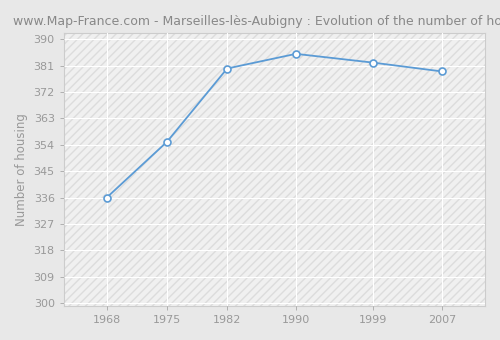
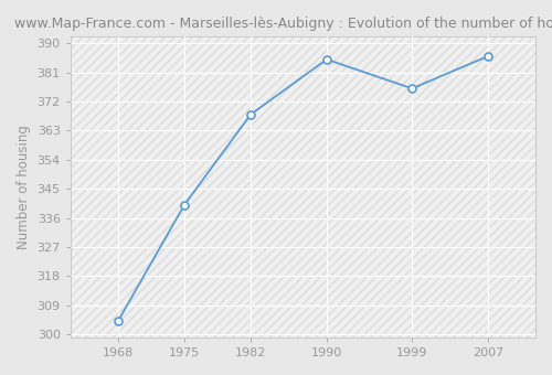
1968: 336 -> 304
1975: 355 -> 340
1982: 380 -> 368
1999: 382 -> 376
2007: 379 -> 386
